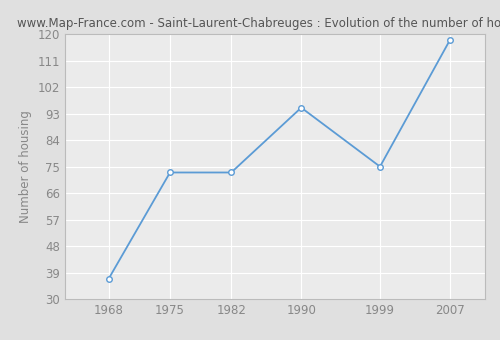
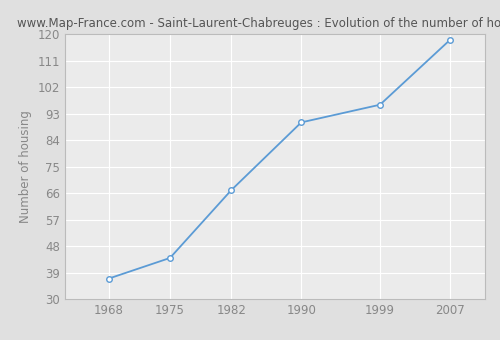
1975: 73 -> 44
1982: 73 -> 67
1990: 95 -> 90
1999: 75 -> 96
